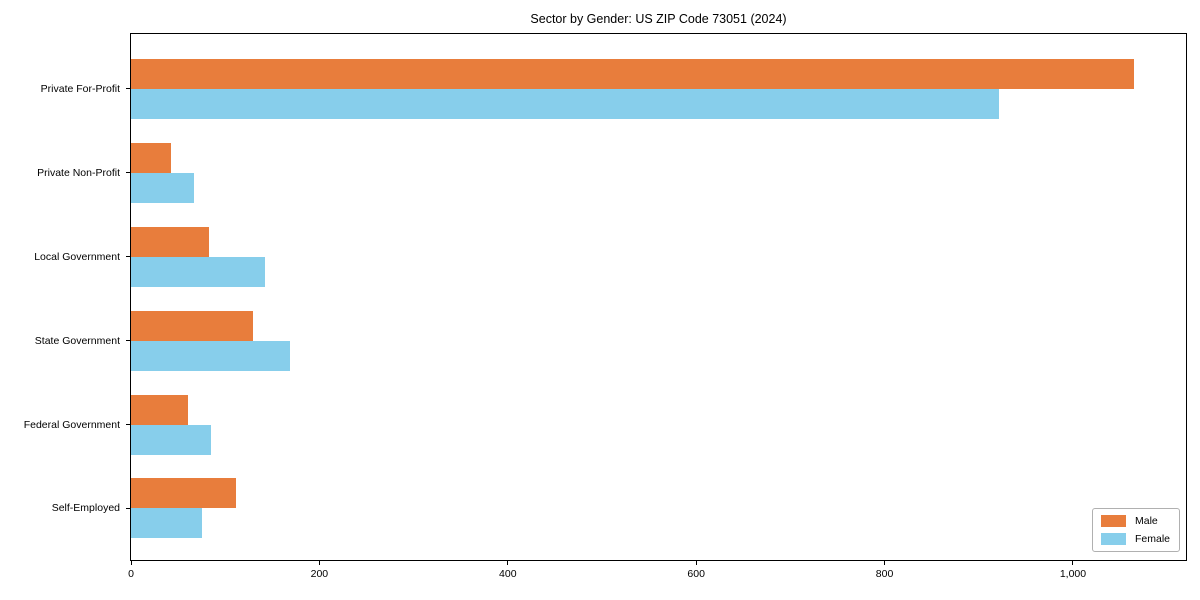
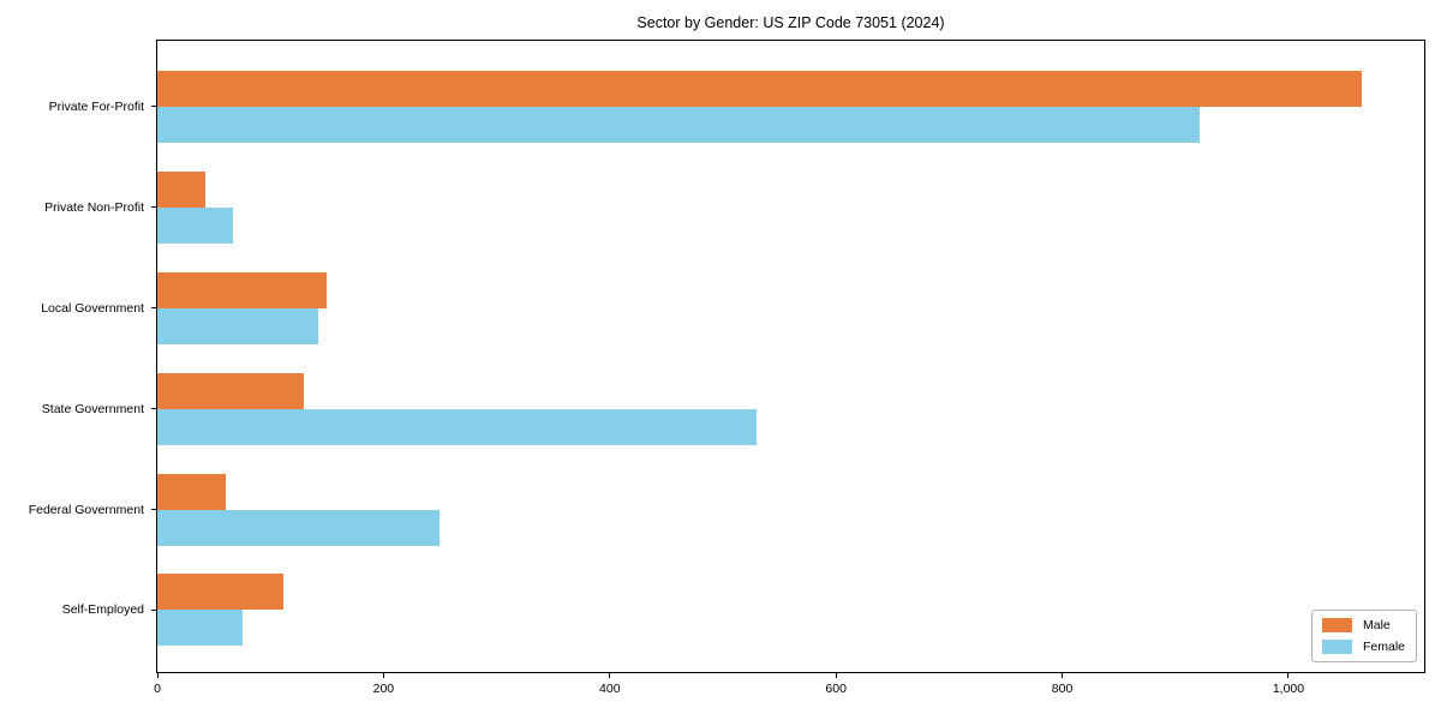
Male/Local Government: 80 -> 150
Female/State Government: 170 -> 530
Female/Federal Government: 80 -> 250
